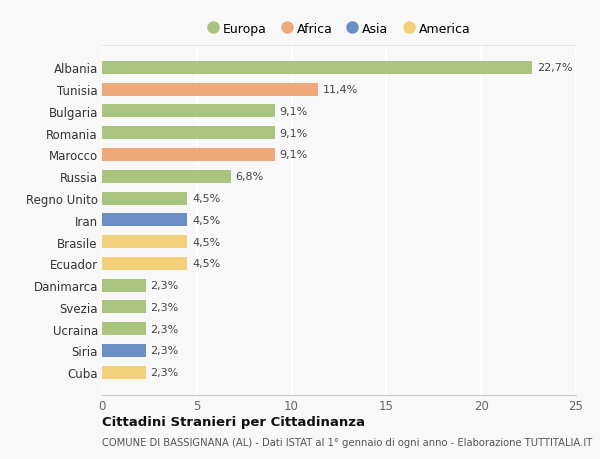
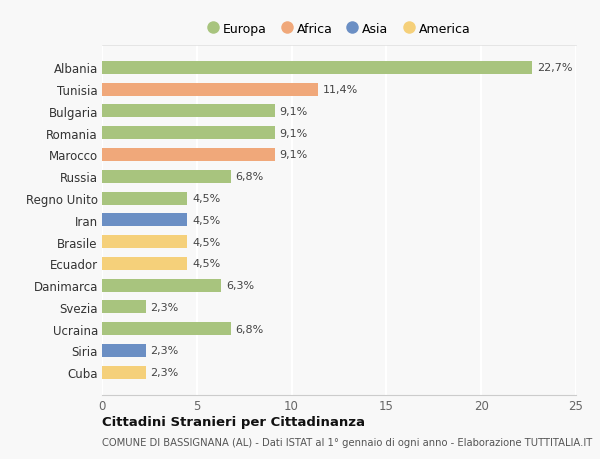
Danimarca: 2,3% -> 6,3%
Ucraina: 2,3% -> 6,8%
